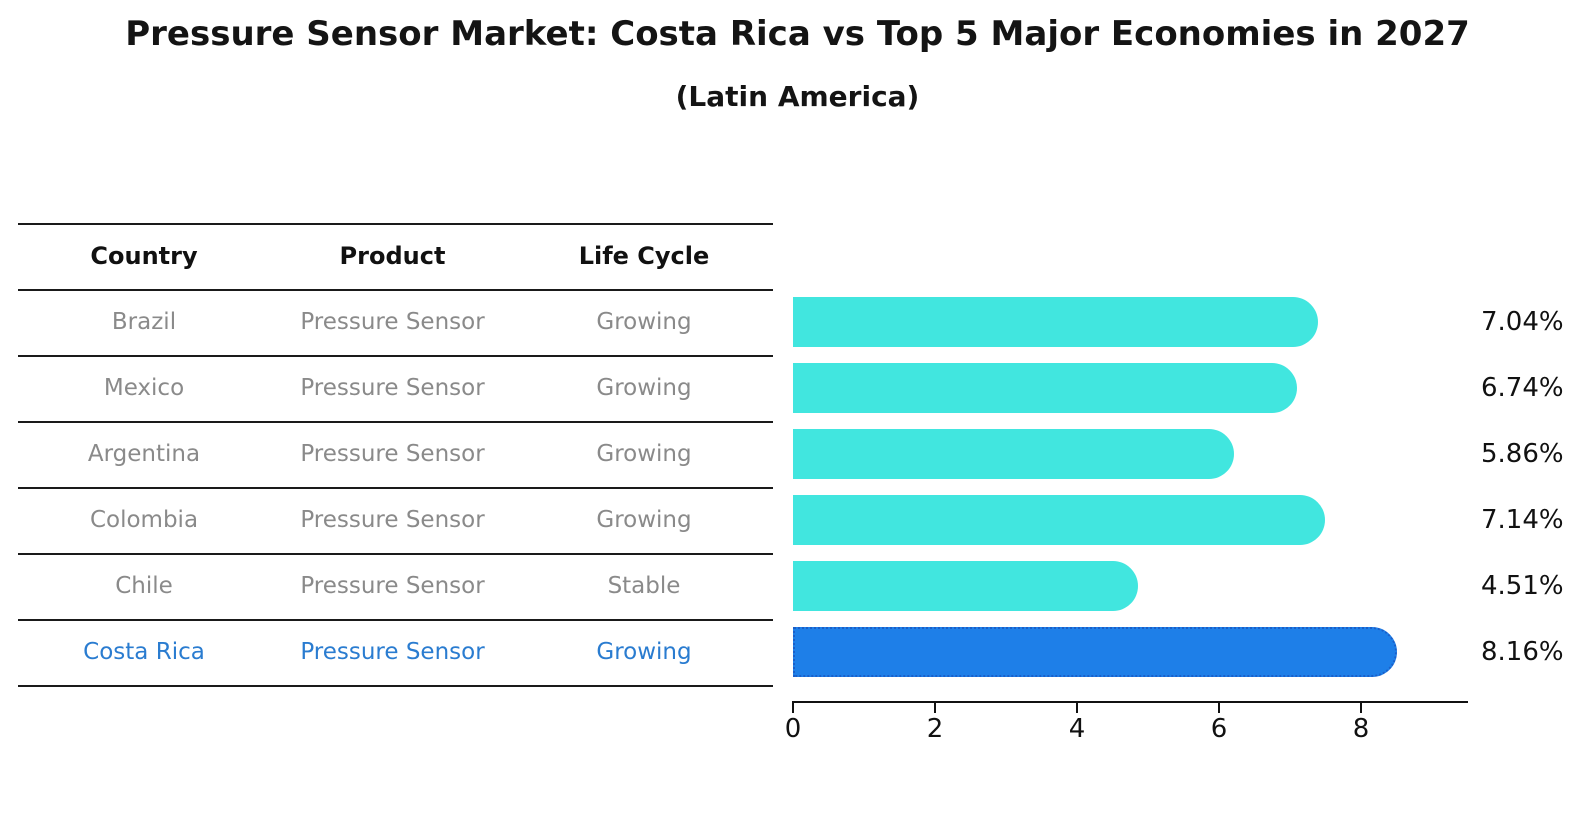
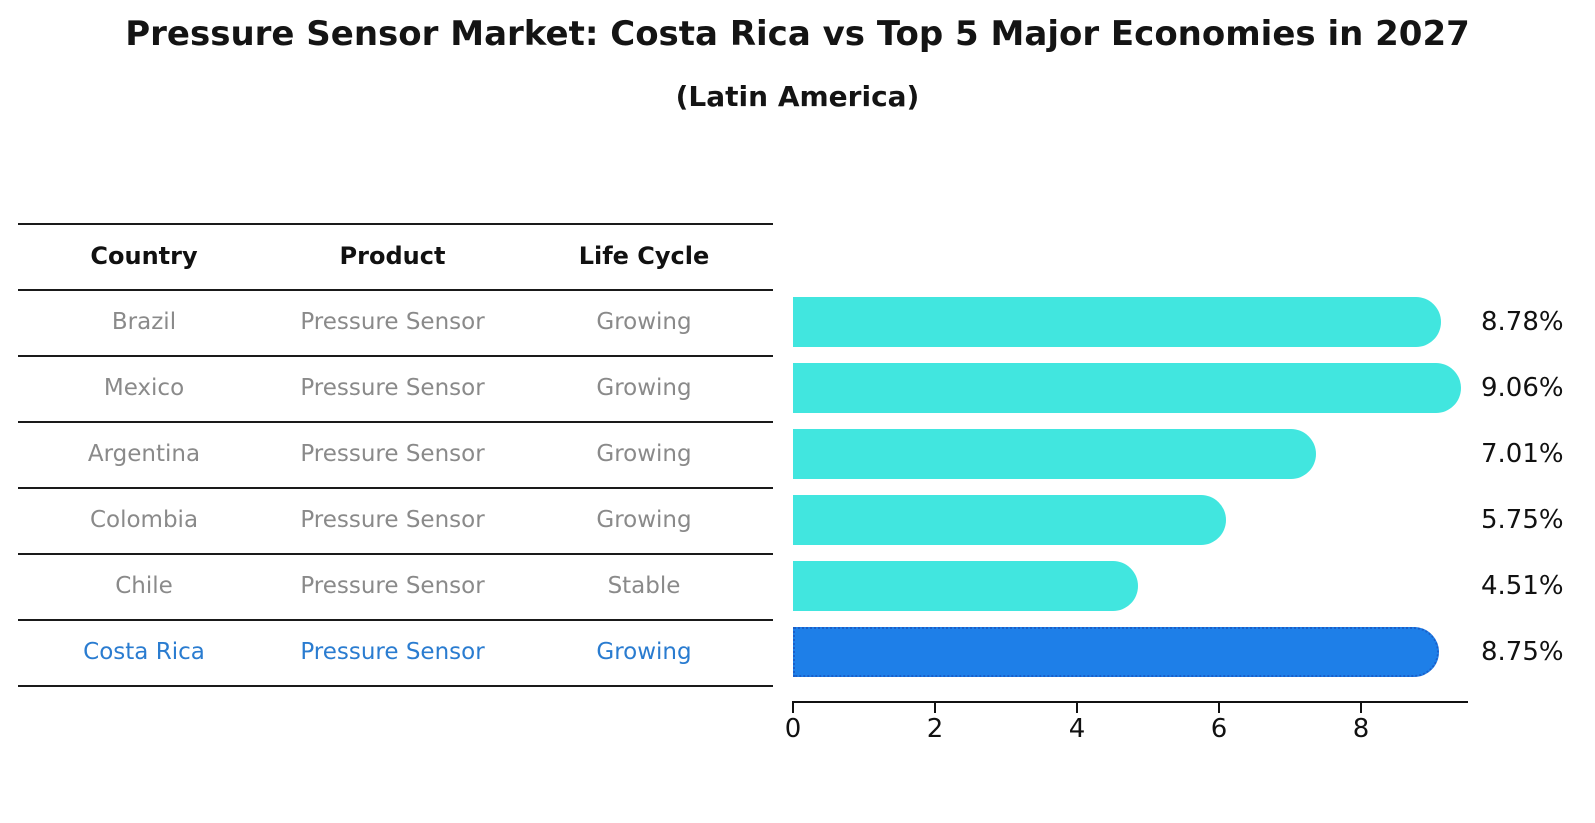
Brazil: 7.04% -> 8.78%
Mexico: 6.74% -> 9.06%
Argentina: 5.86% -> 7.01%
Colombia: 7.14% -> 5.75%
Costa Rica: 8.16% -> 8.75%
